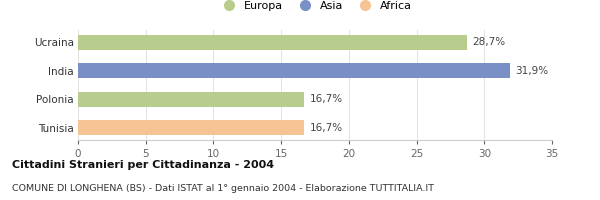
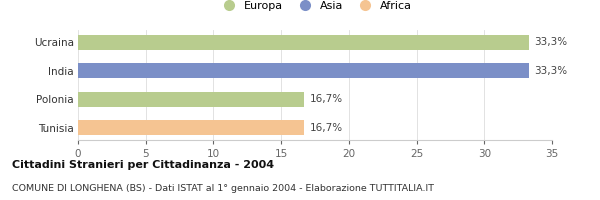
Ucraina: 28,7% -> 33,3%
India: 31,9% -> 33,3%
